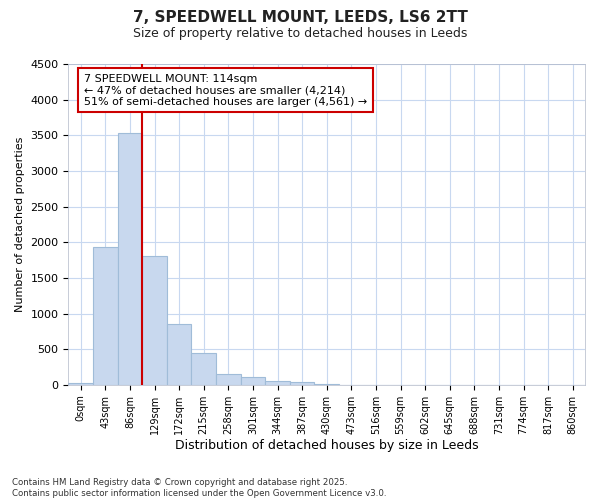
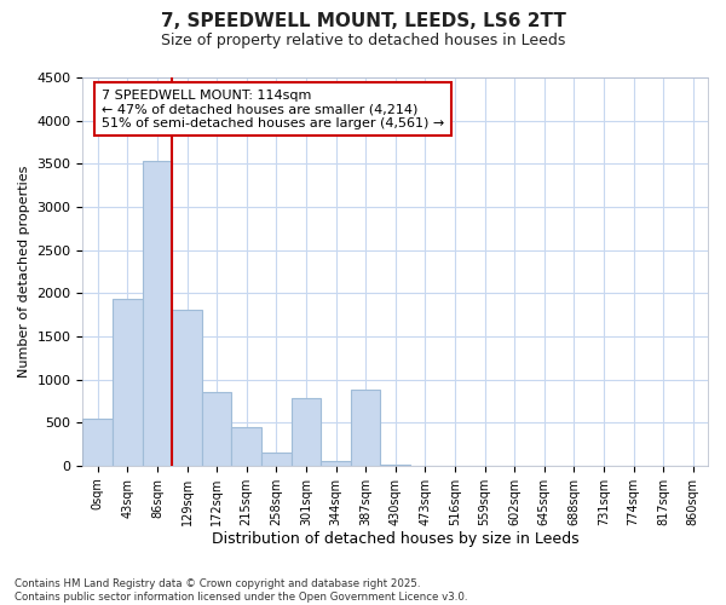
0sqm: 30 -> 540
301sqm: 100 -> 780
387sqm: 40 -> 880
